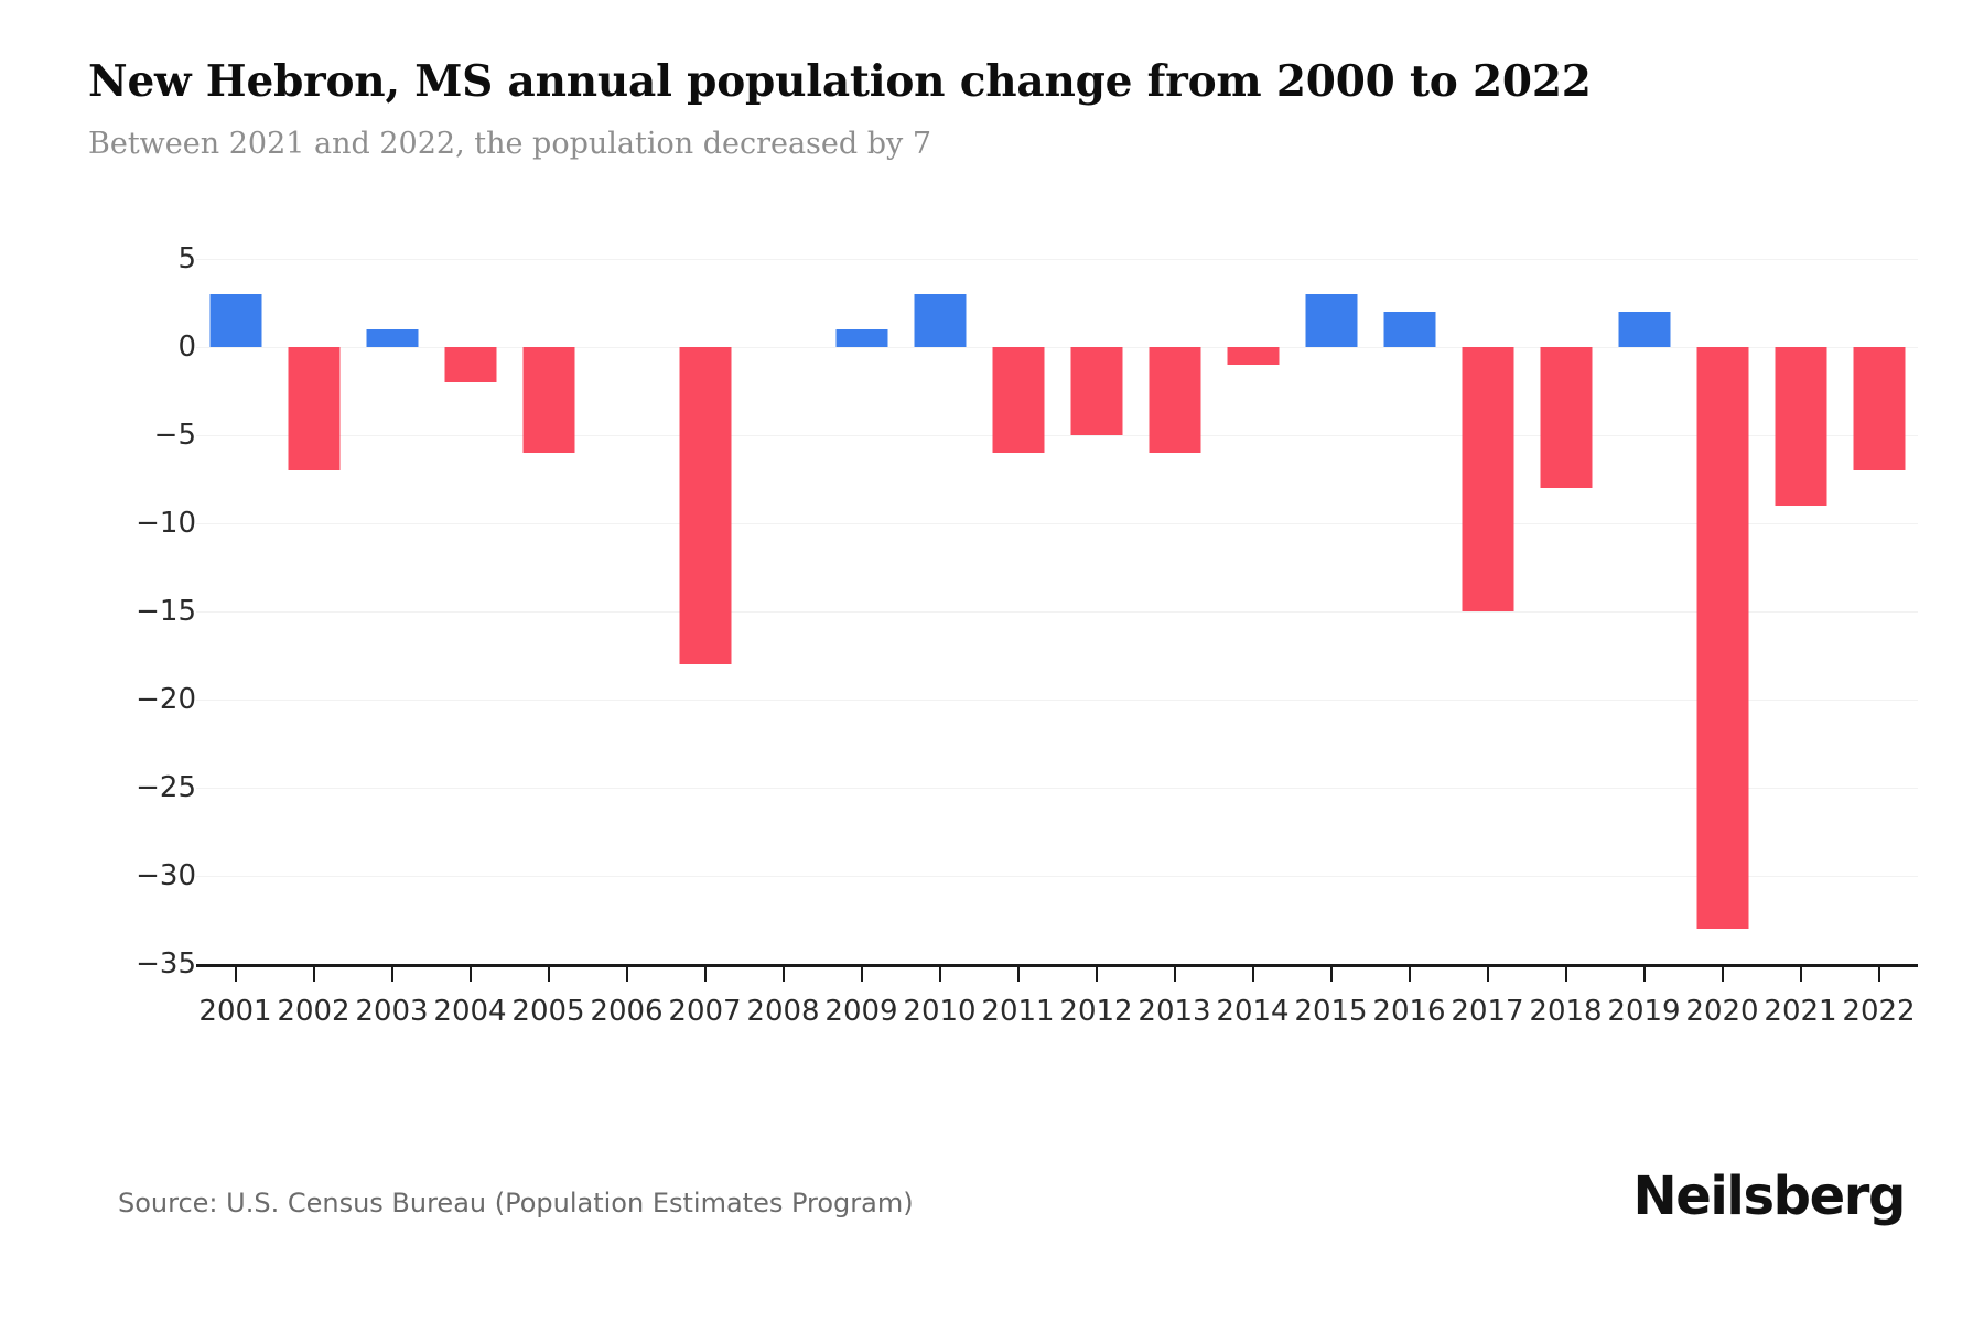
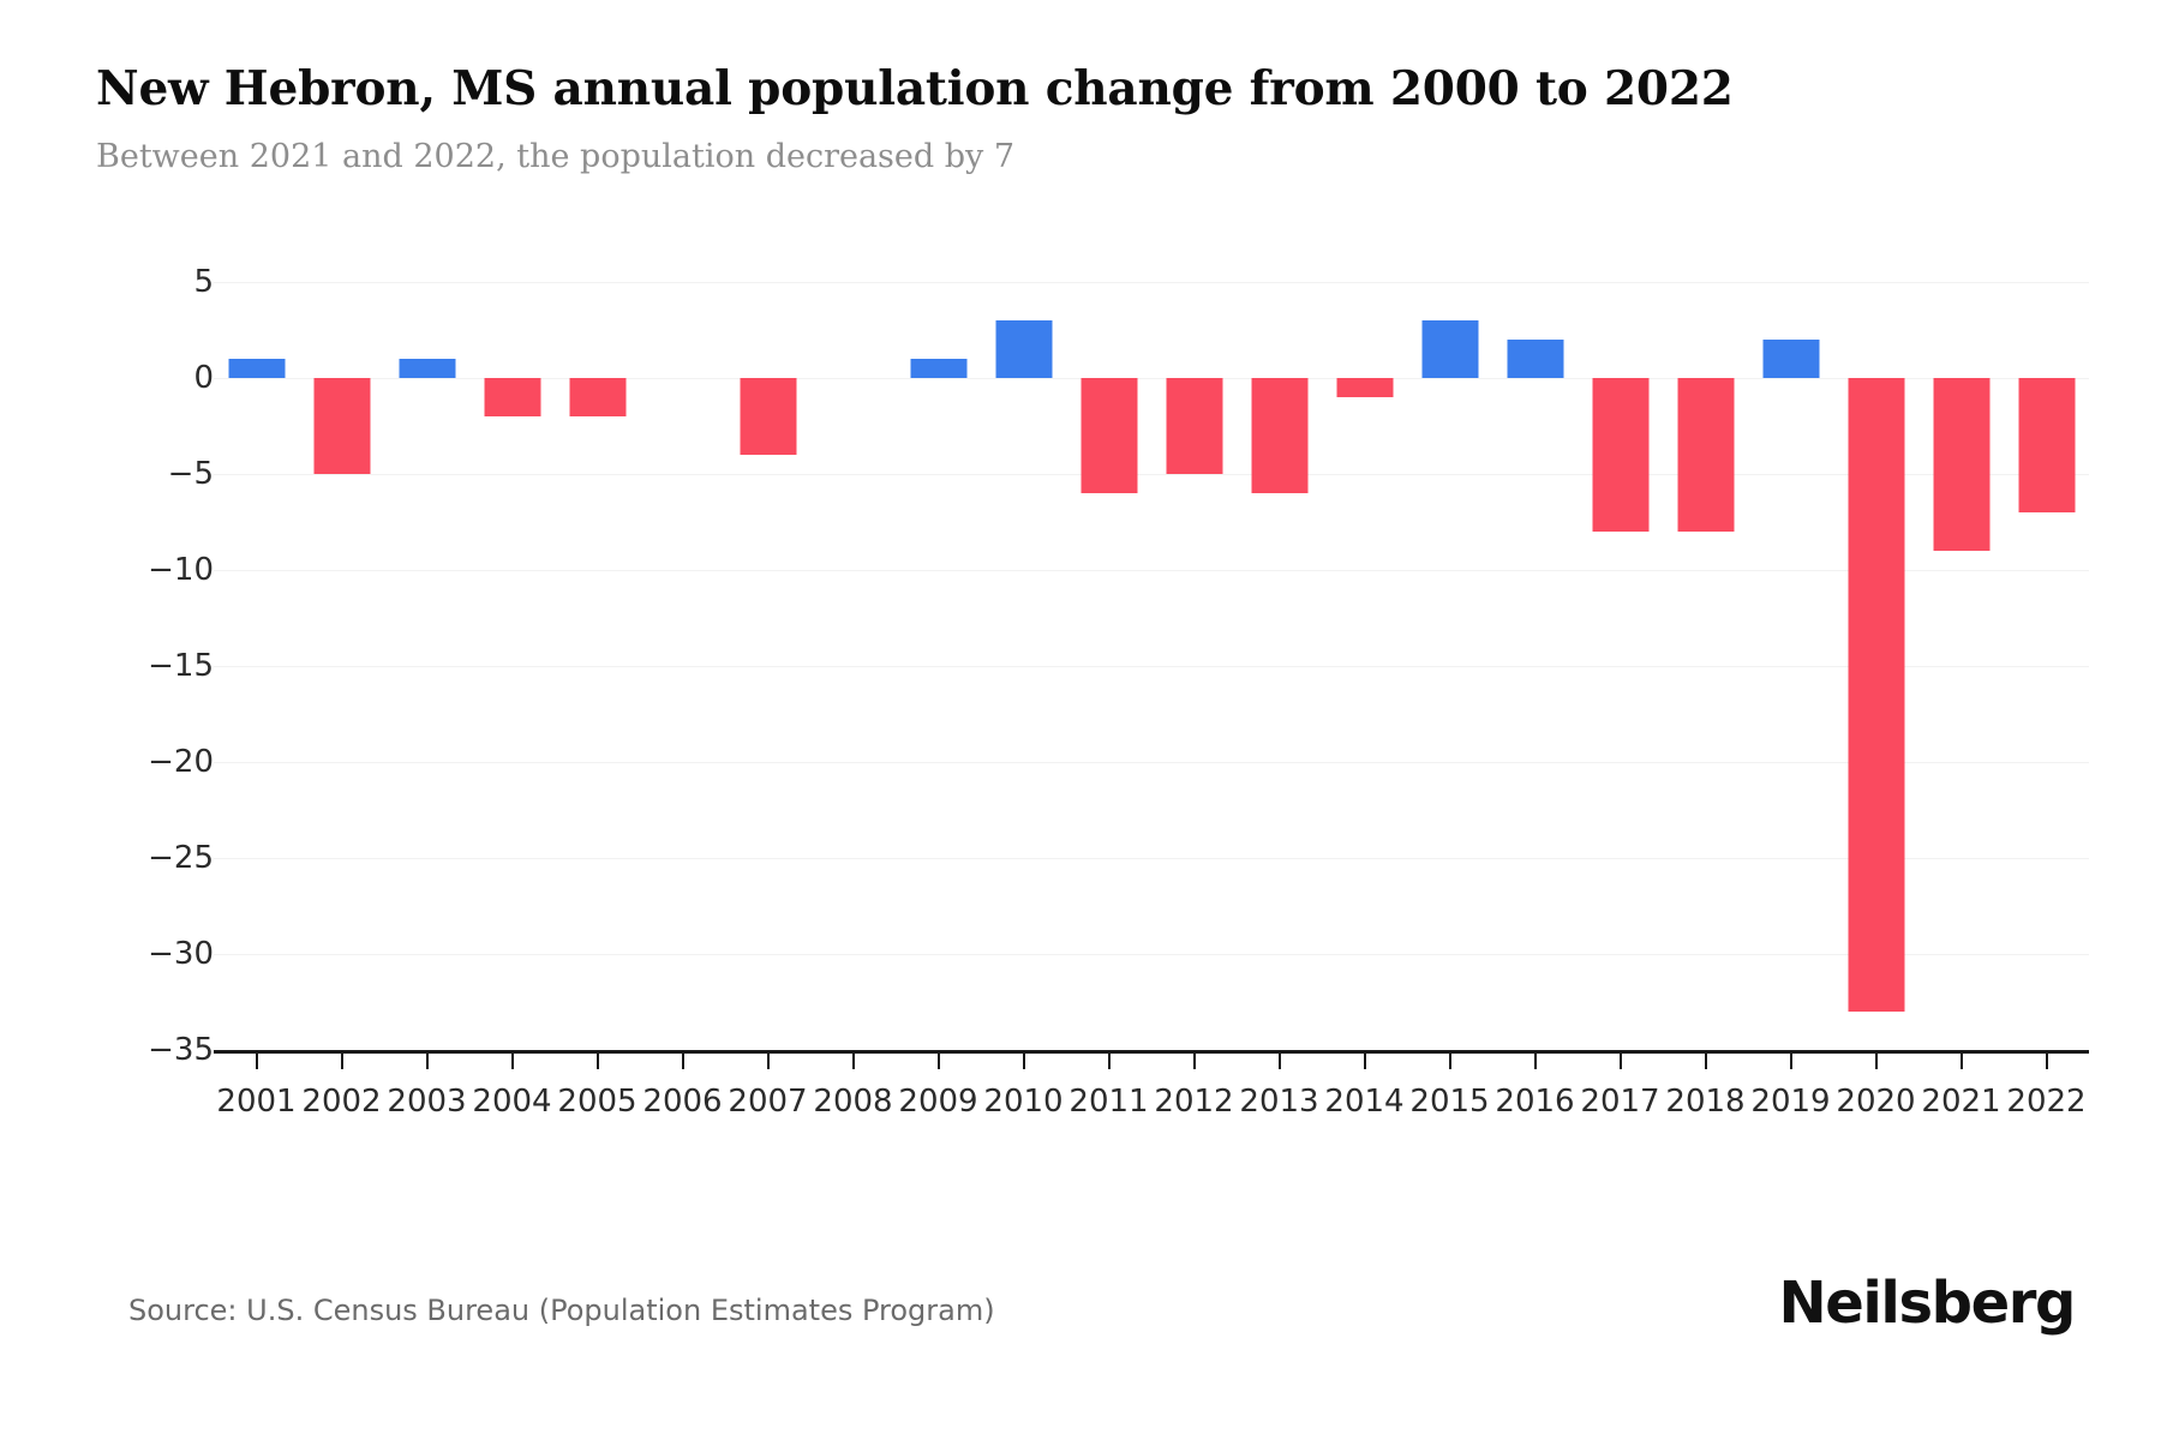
2001: 3 -> 1
2002: -7 -> -5
2005: -6 -> -2
2007: -18 -> -4
2017: -15 -> -8
